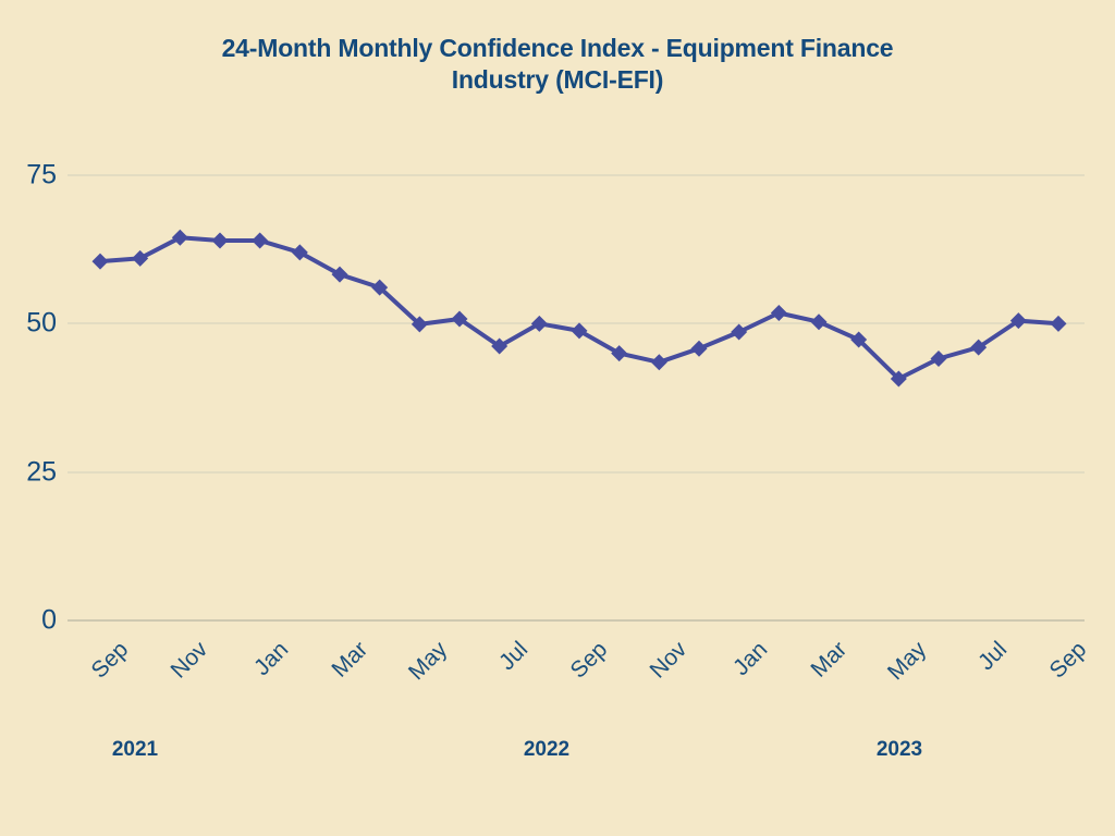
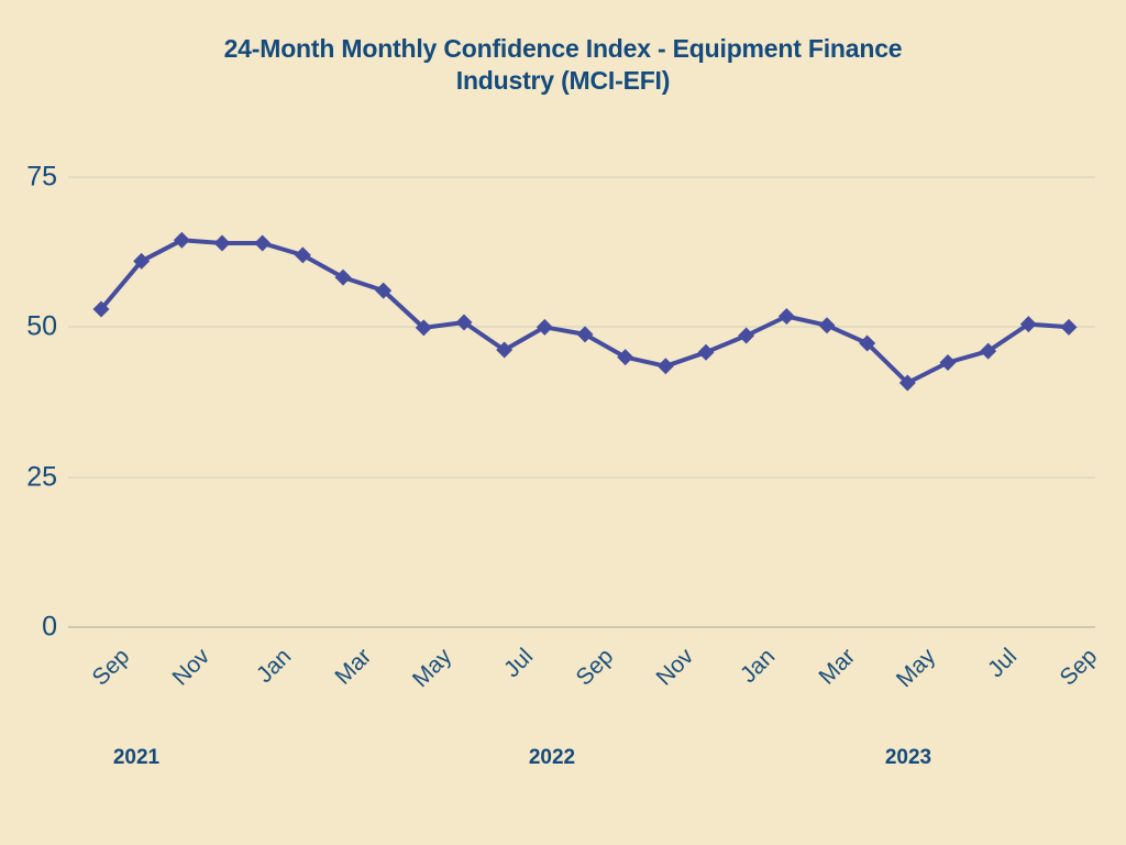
Sep 2021: 60 -> 53
